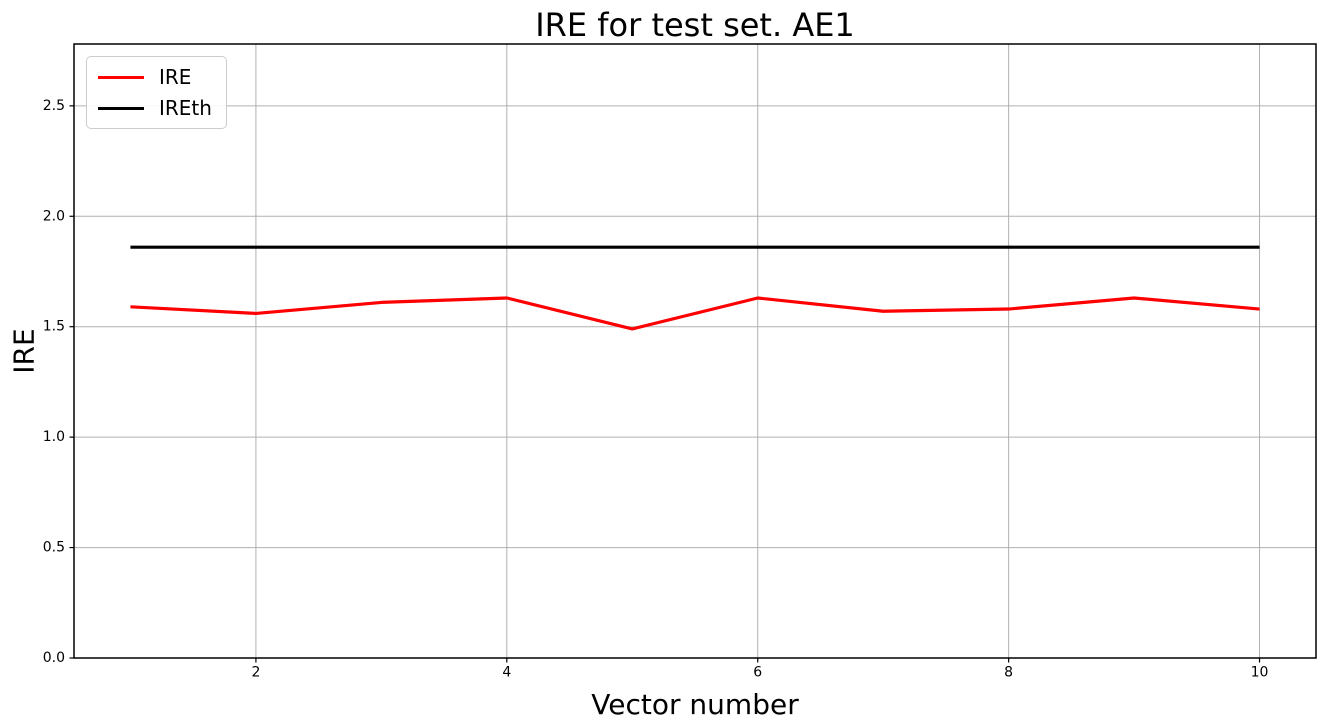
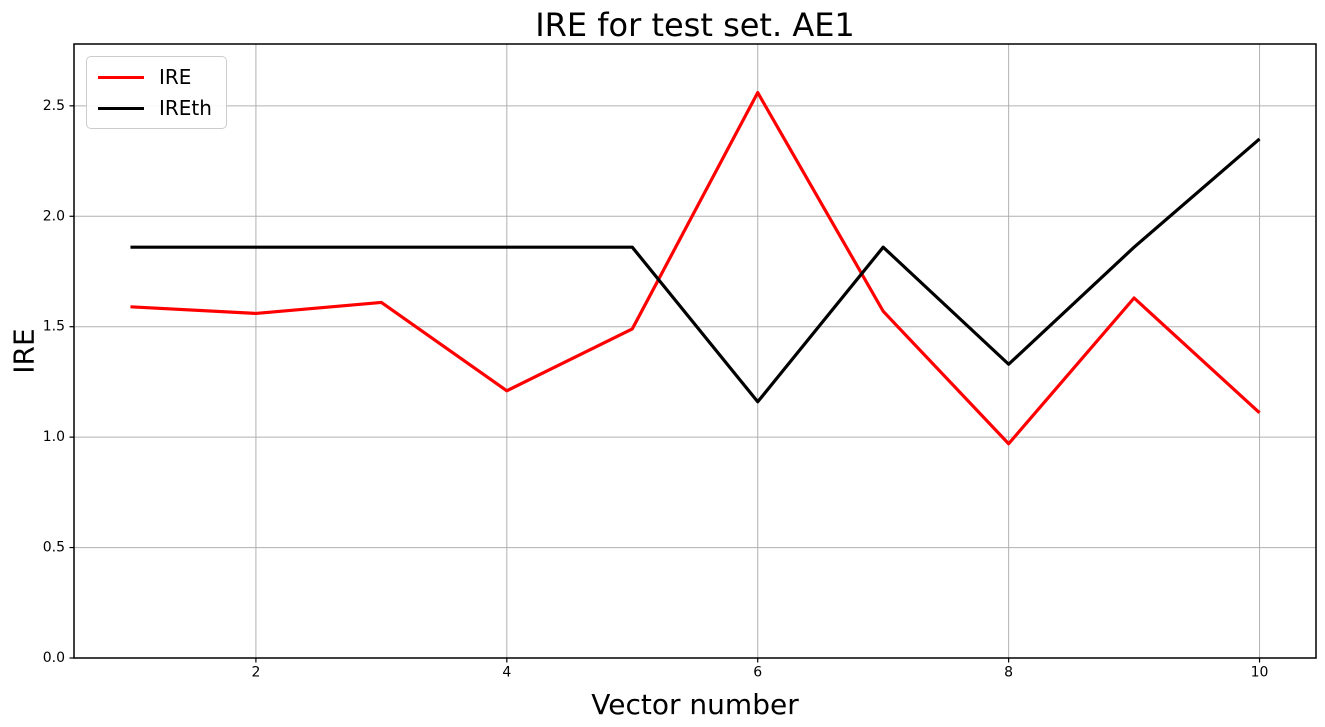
IRE/4: 1.63 -> 1.21
IRE/6: 1.63 -> 2.56
IREth/6: 1.86 -> 1.16
IRE/8: 1.58 -> 0.97
IREth/8: 1.86 -> 1.33
IRE/10: 1.58 -> 1.11
IREth/10: 1.86 -> 2.35
